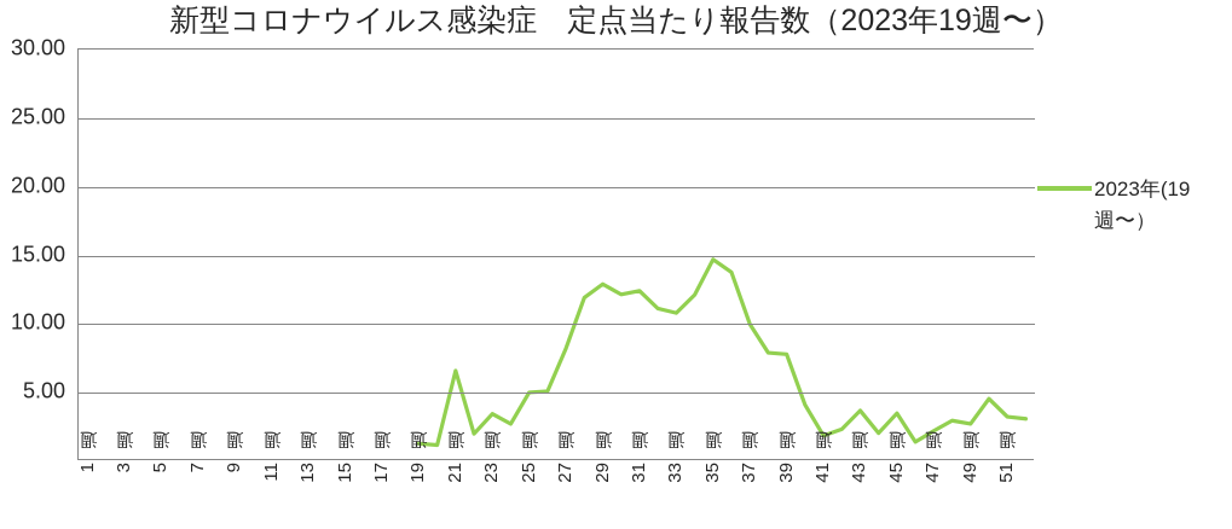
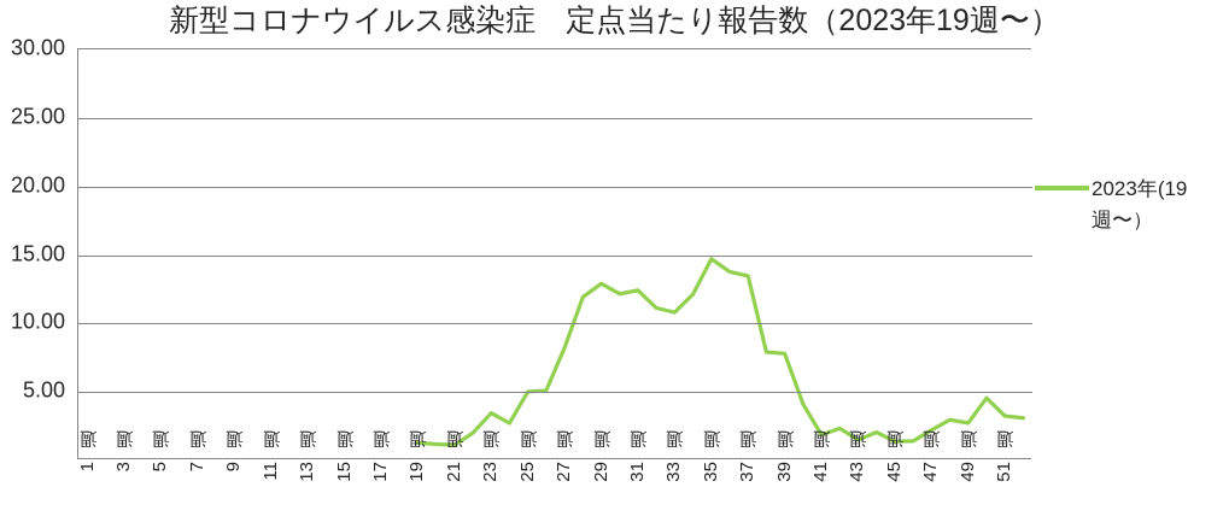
21週: 6.6 -> 1.1
37週: 10.0 -> 13.5
43週: 3.7 -> 1.5
45週: 3.5 -> 1.4
